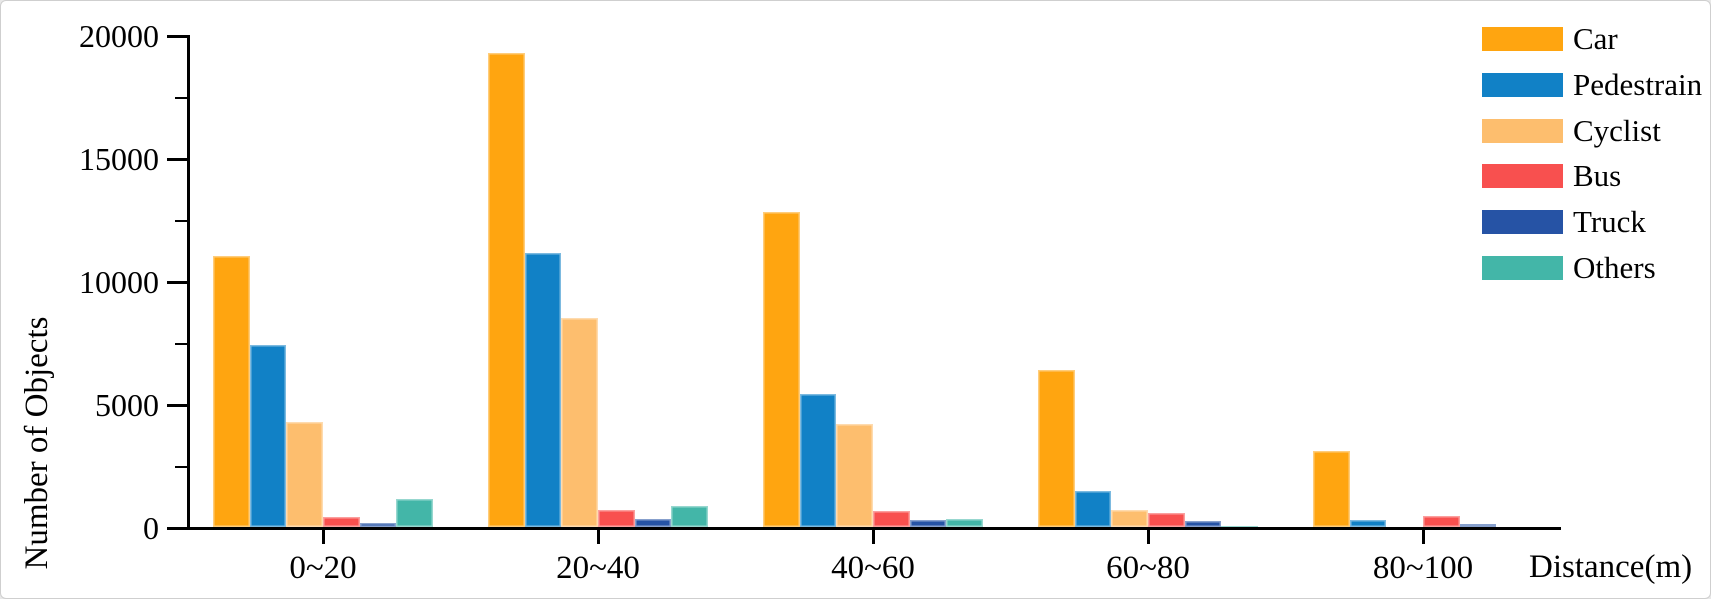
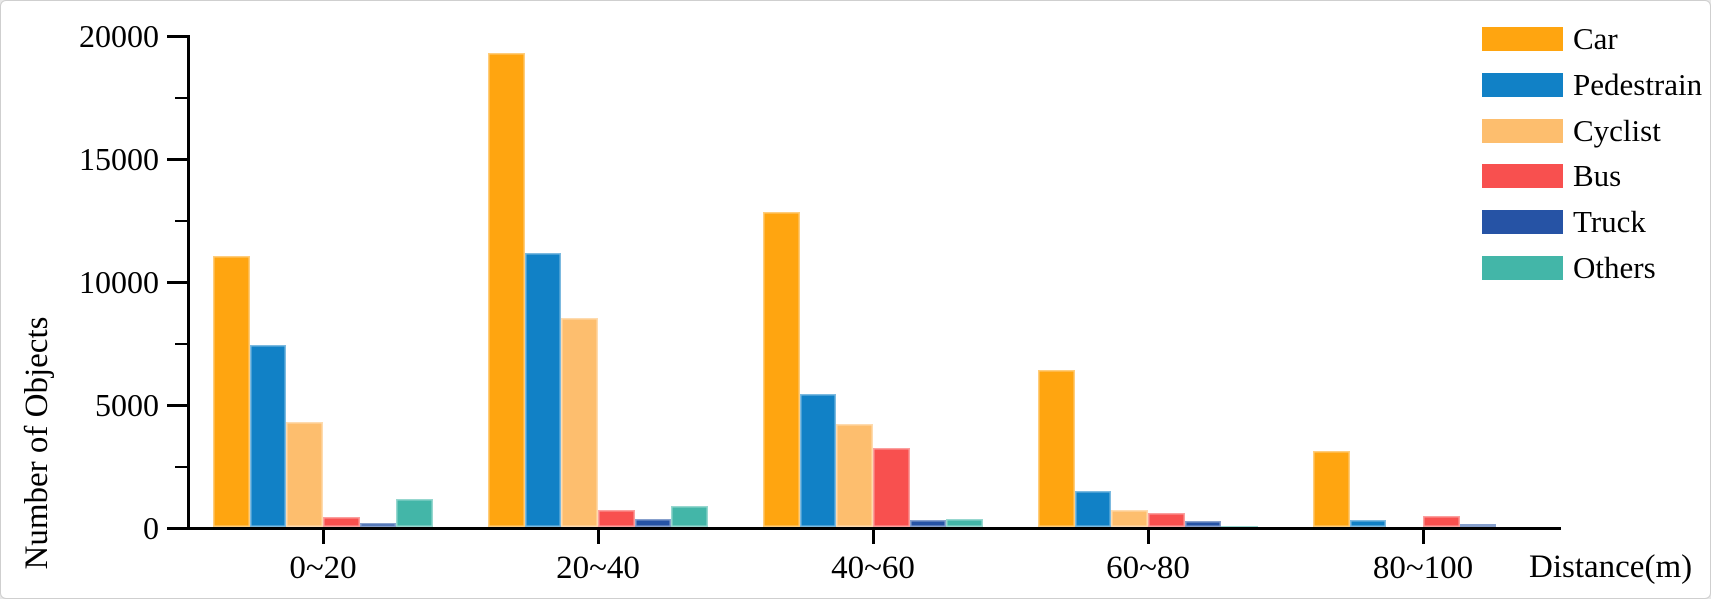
Bus/40~60: 600 -> 3200
